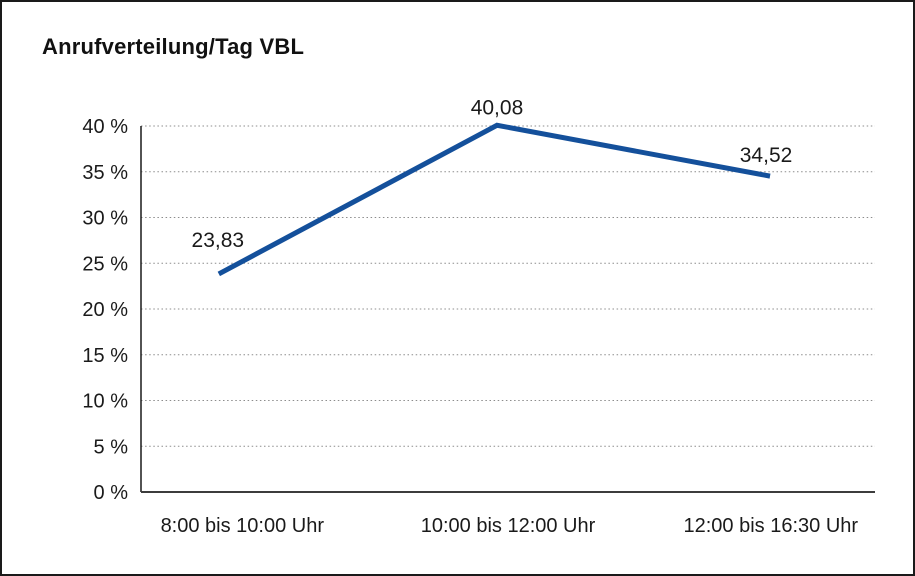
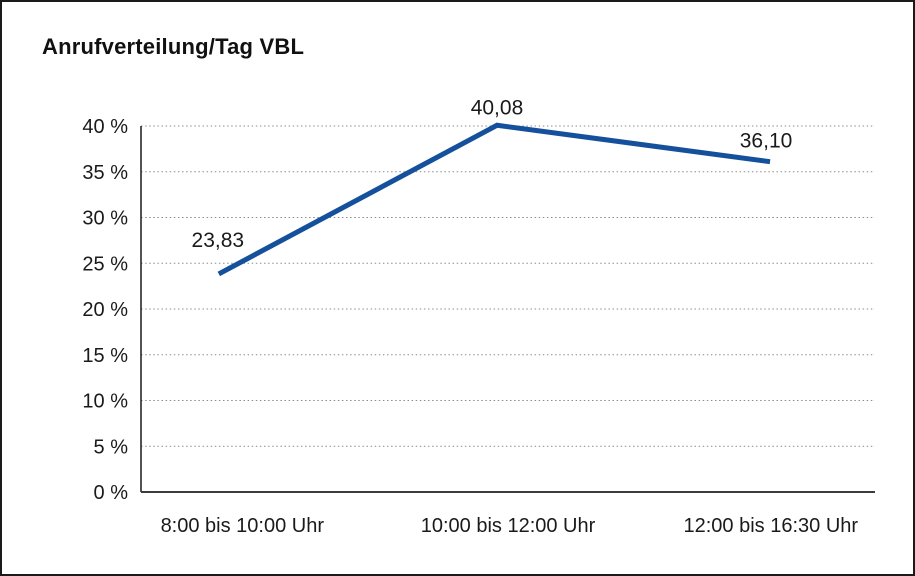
12:00 bis 16:30 Uhr: 34,52 -> 36,10
